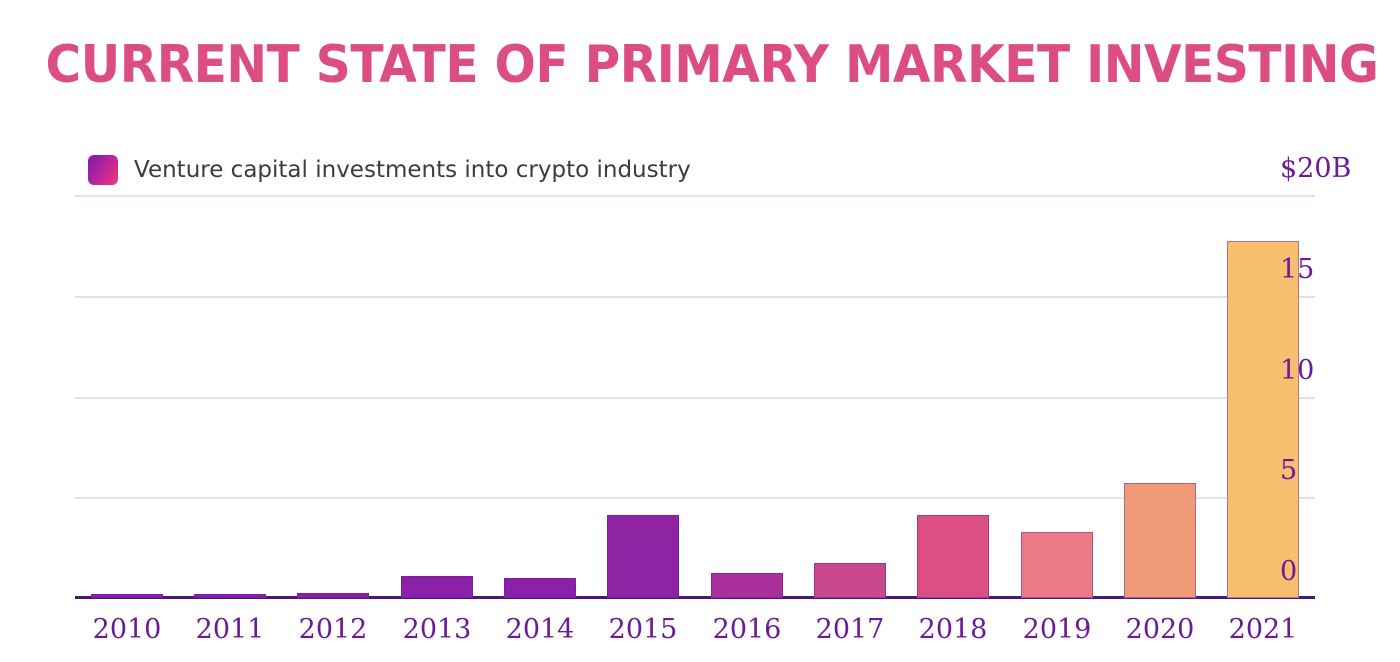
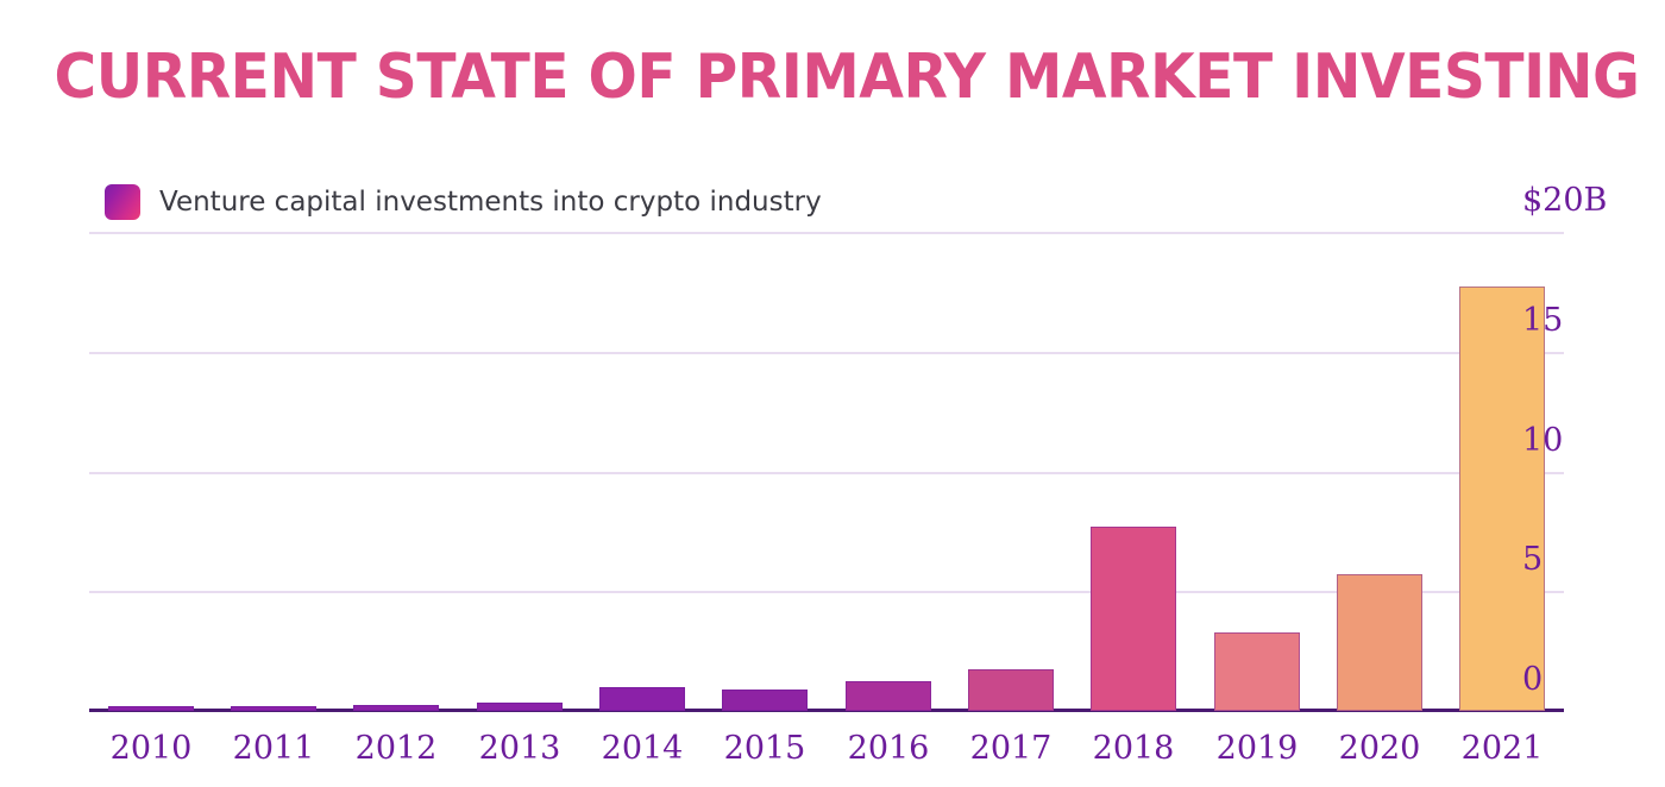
2013: $1.1B -> $0.3B
2015: $4.1B -> $0.9B
2018: $4.1B -> $7.7B
